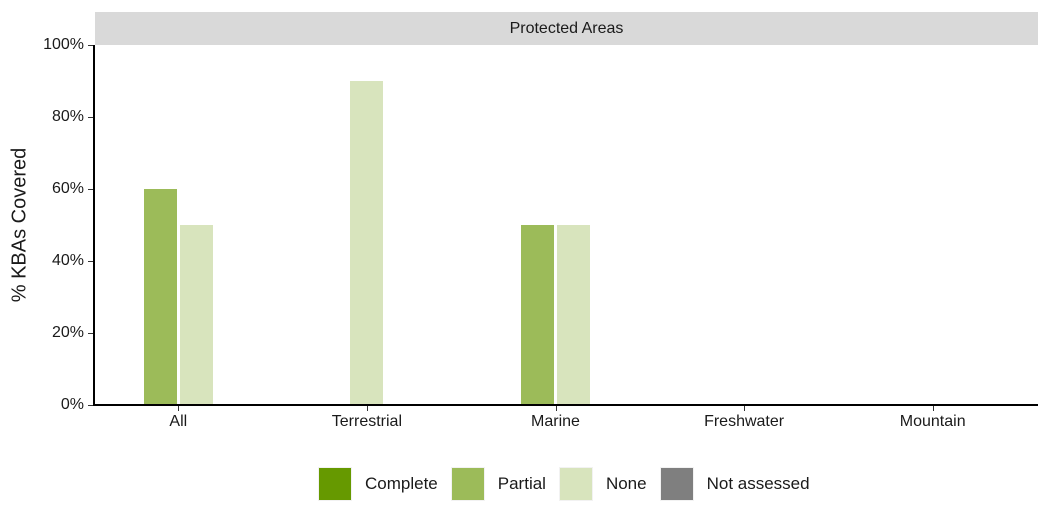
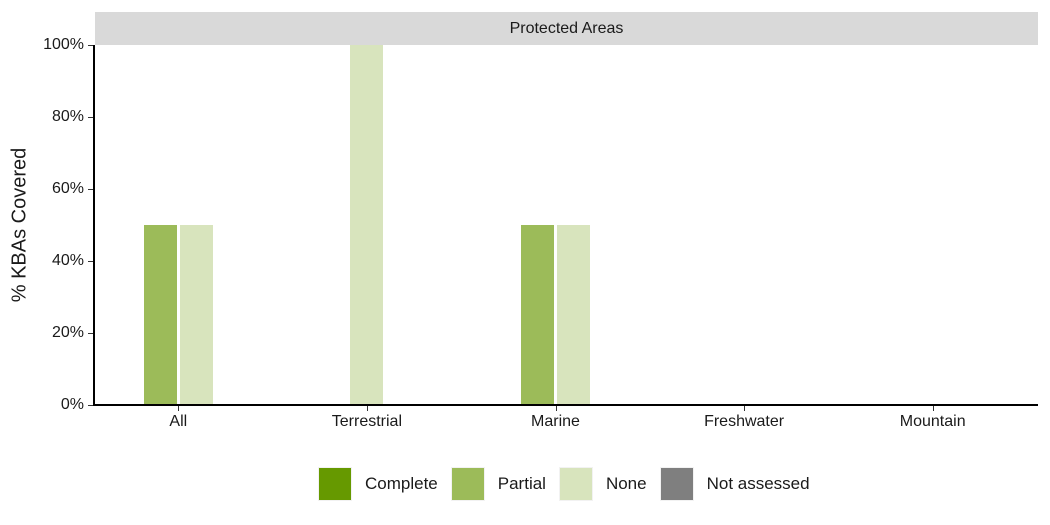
Partial/All: 60% -> 50%
None/Terrestrial: 90% -> 100%
